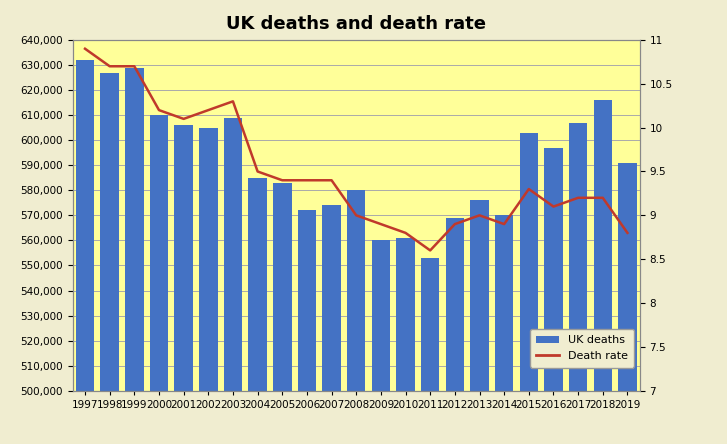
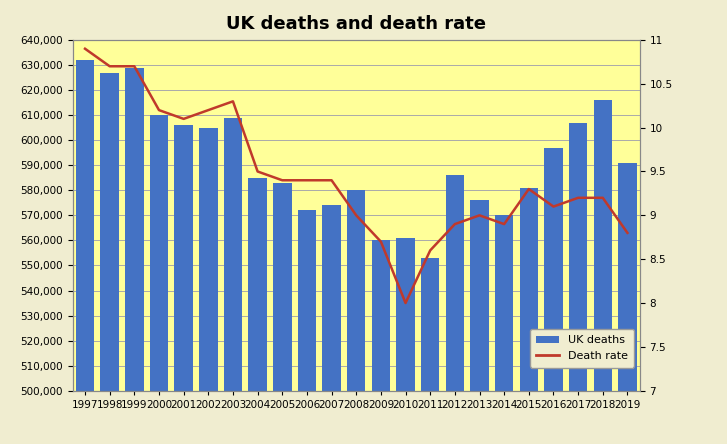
Death rate/2009: 8.9 -> 8.7
Death rate/2010: 8.8 -> 8.0
UK deaths/2012: 569,000 -> 586,000
UK deaths/2015: 603,000 -> 581,000
